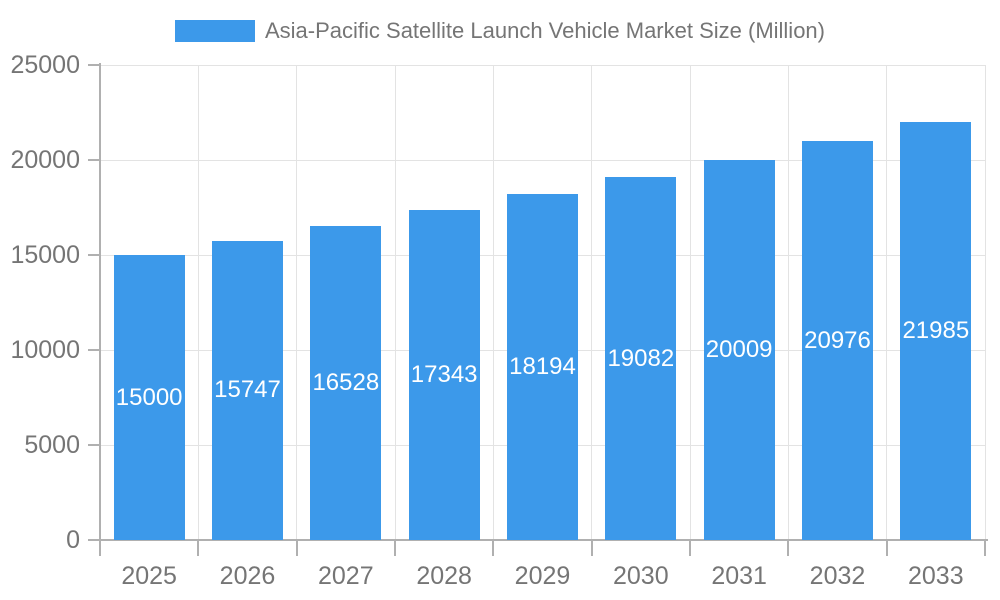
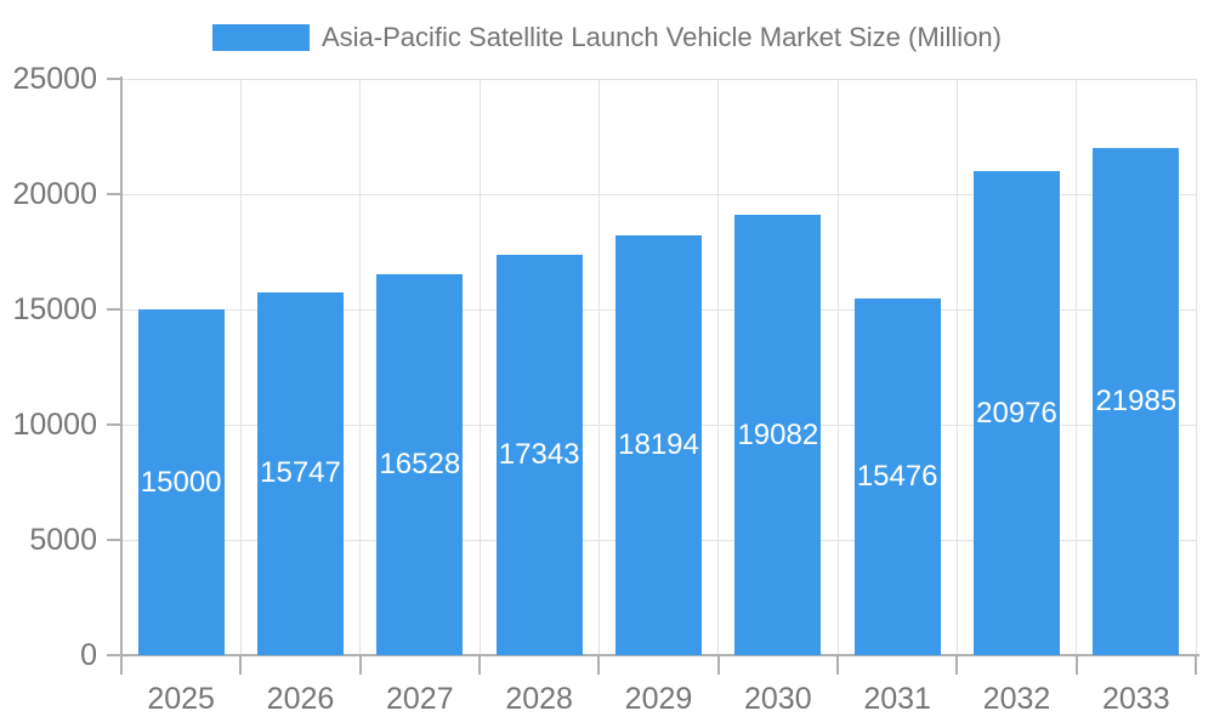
2031: 20009 -> 15476
